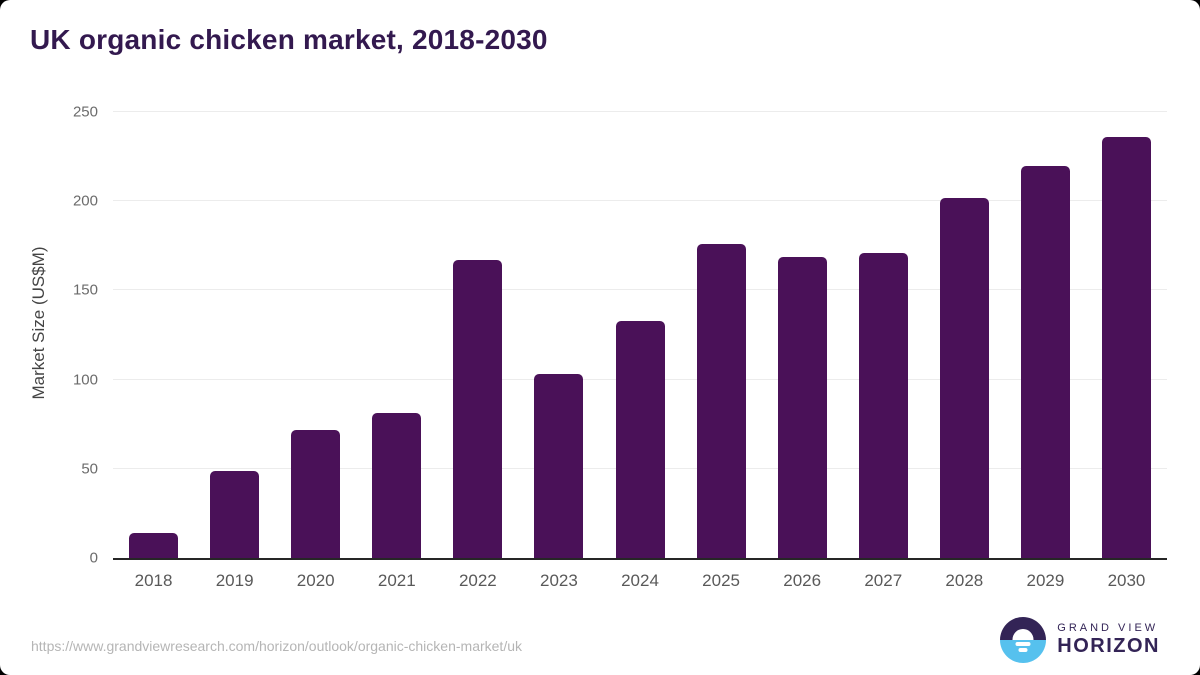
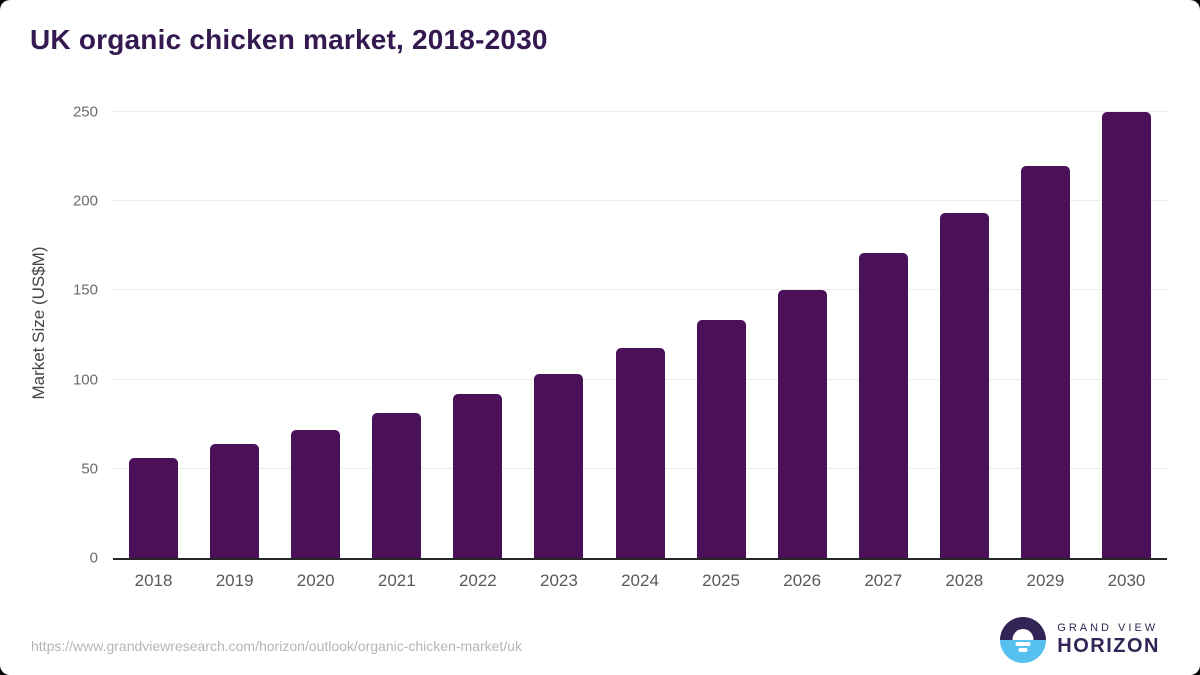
2018: 14 -> 56
2019: 49 -> 64
2022: 167 -> 92
2024: 133 -> 118
2025: 176 -> 133
2026: 169 -> 150
2028: 202 -> 193
2030: 236 -> 250
